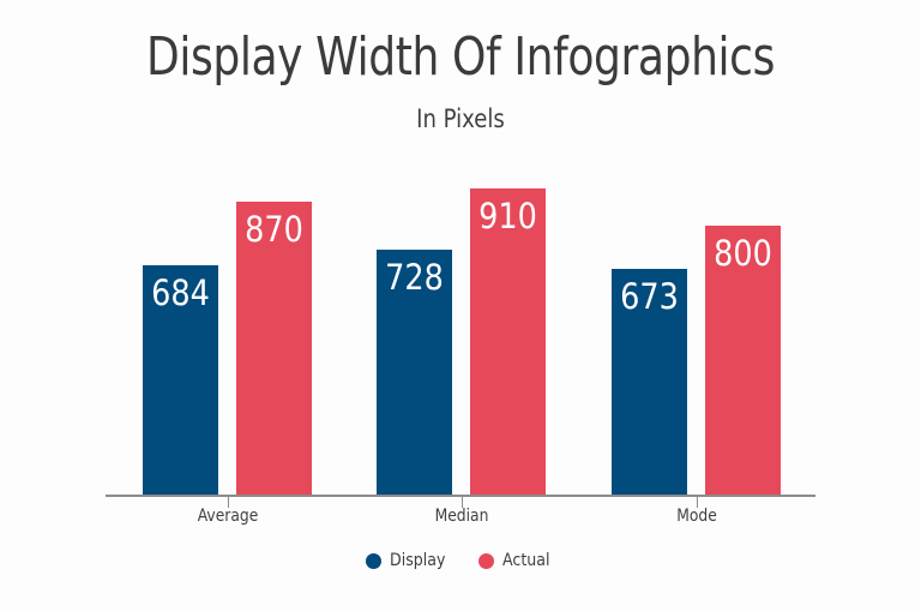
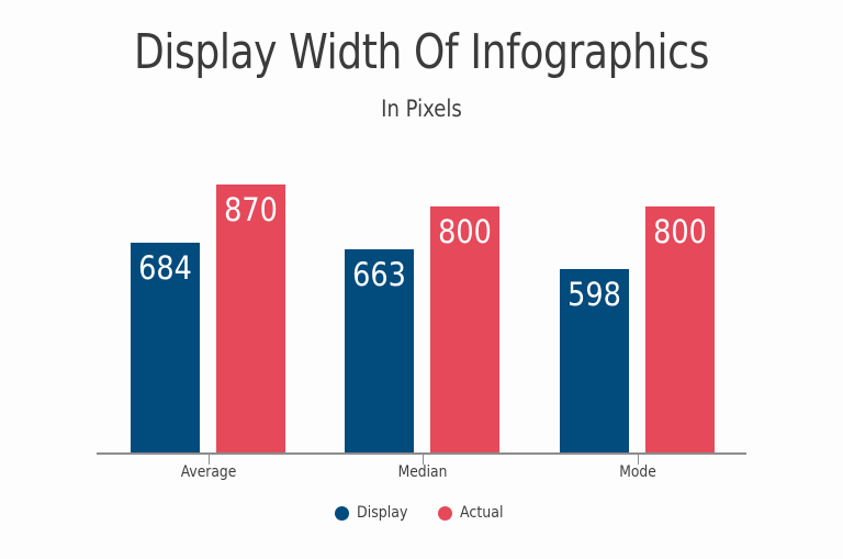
Display/Median: 728 -> 663
Actual/Median: 910 -> 800
Display/Mode: 673 -> 598
